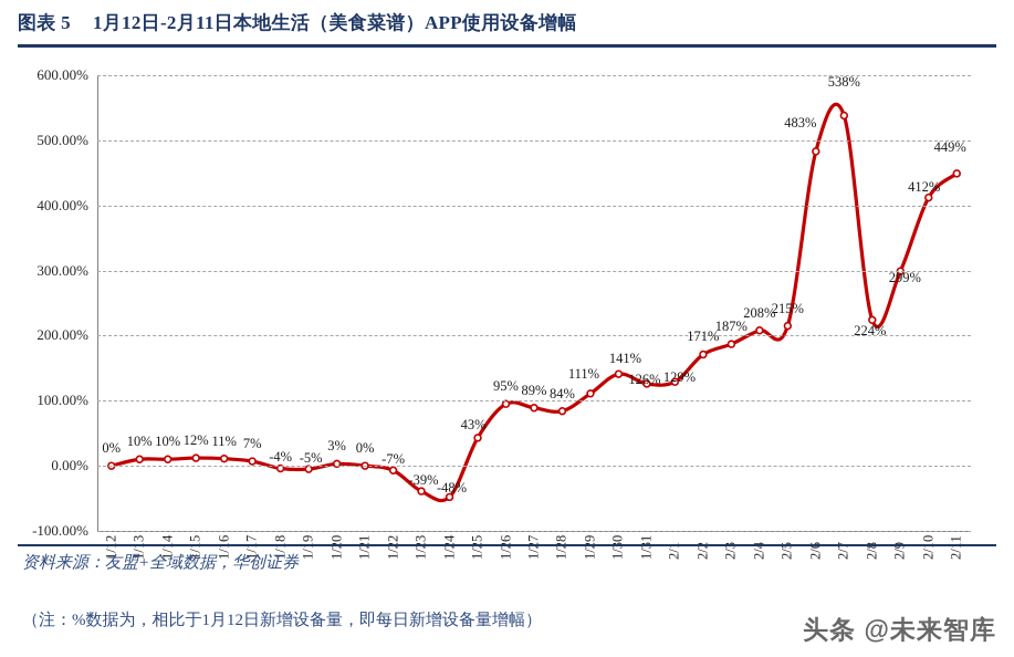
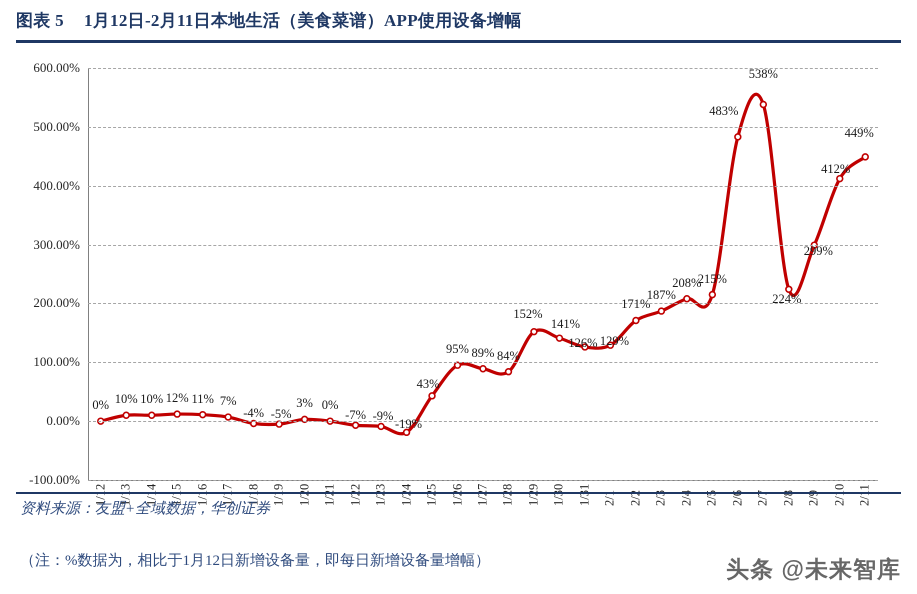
1/23: -39% -> -9%
1/24: -48% -> -19%
1/29: 111% -> 152%
